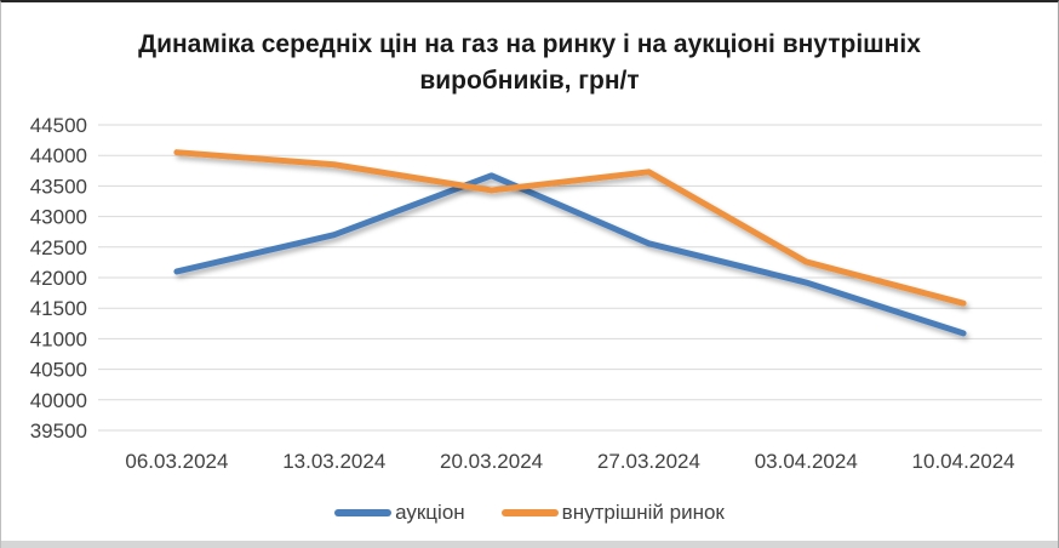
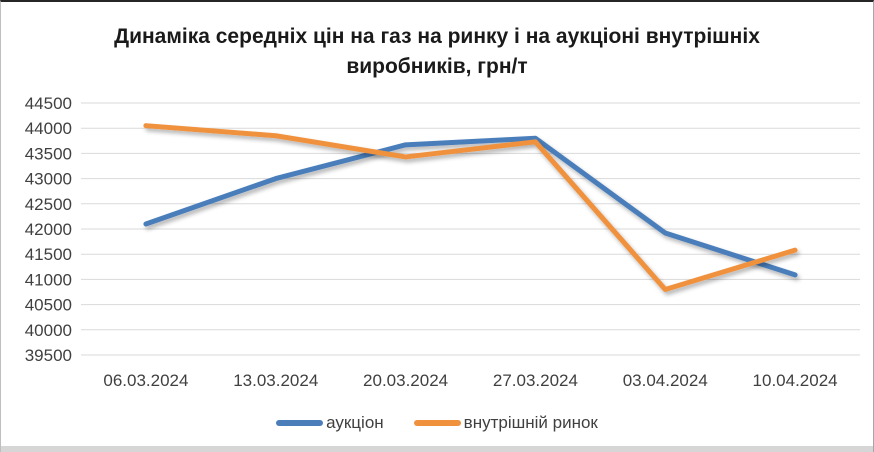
аукціон/13.03.2024: 42700 -> 43000
аукціон/27.03.2024: 42600 -> 43800
внутрішній ринок/03.04.2024: 42300 -> 40800
